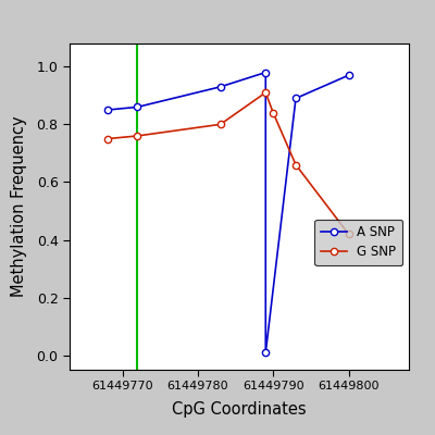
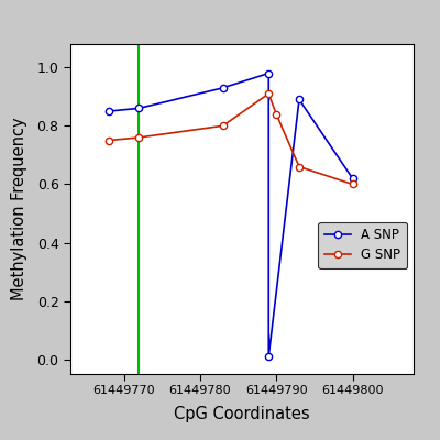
A SNP/61449800: 0.97 -> 0.62
G SNP/61449800: 0.42 -> 0.60
